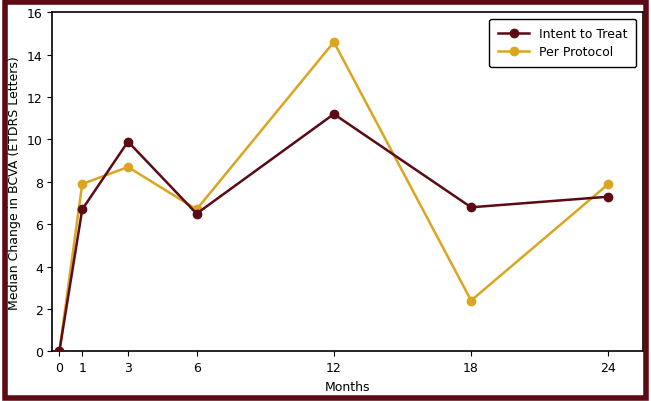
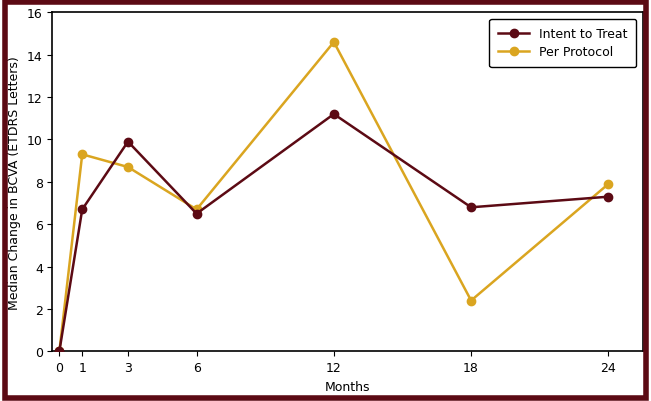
Per Protocol/1: 7.9 -> 9.3
